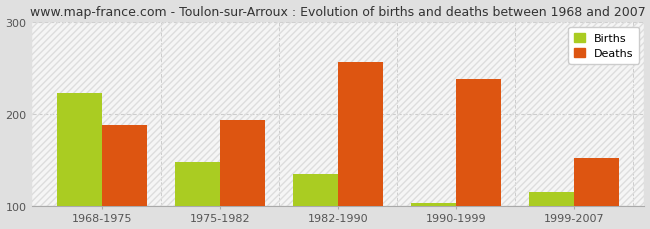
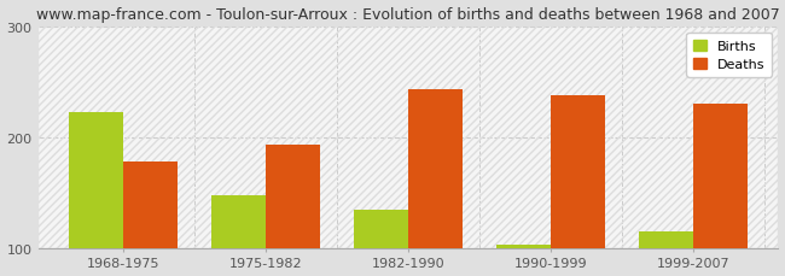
Deaths/1968-1975: 188 -> 178
Deaths/1982-1990: 256 -> 243
Deaths/1999-2007: 152 -> 230
